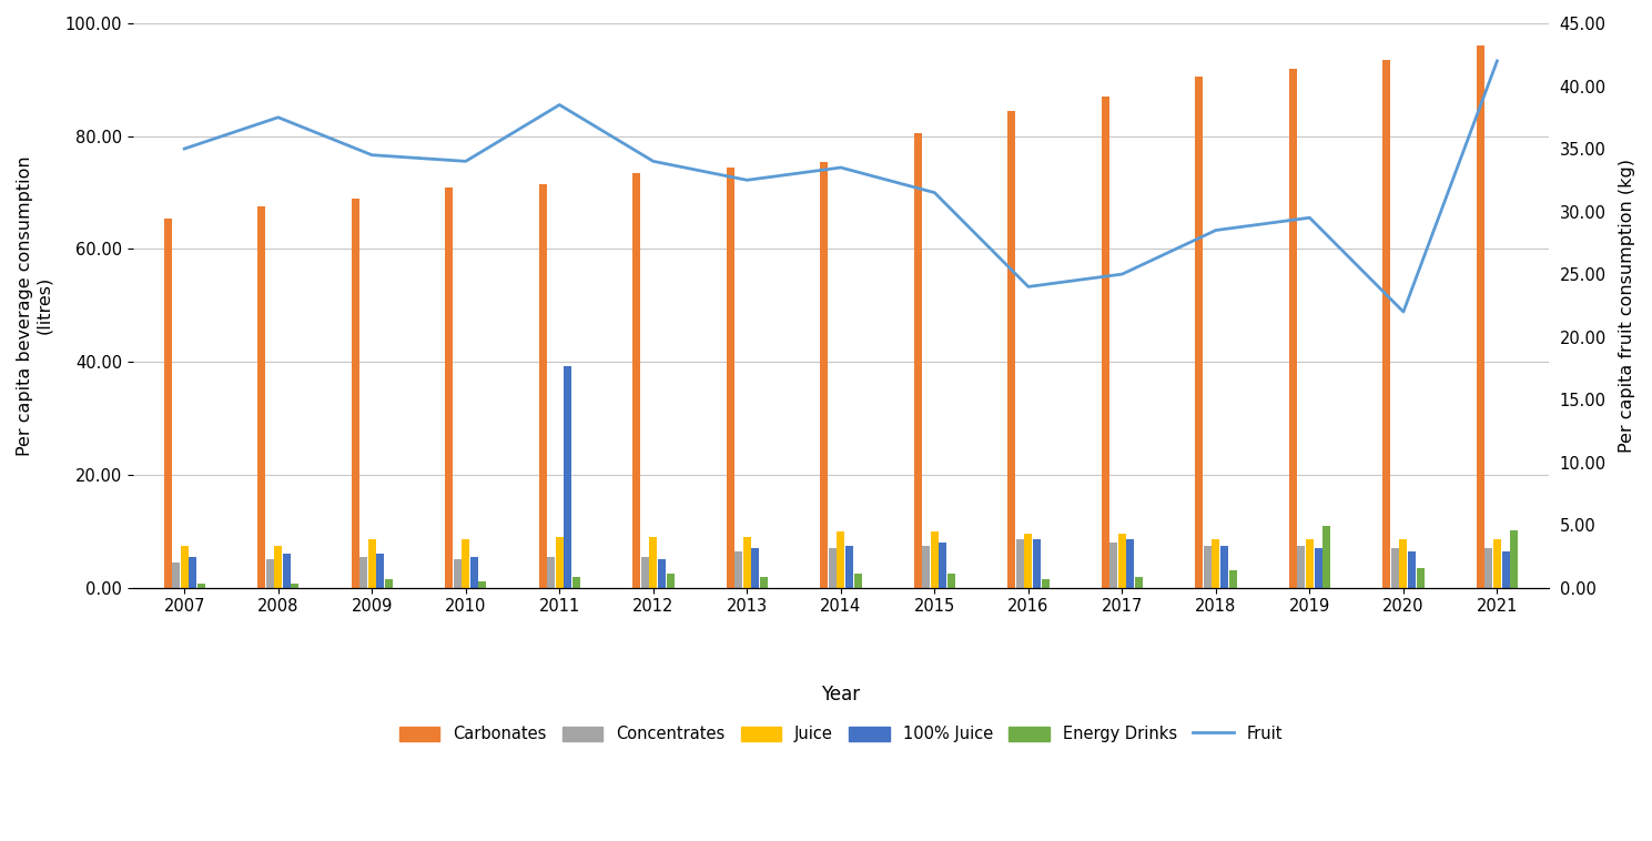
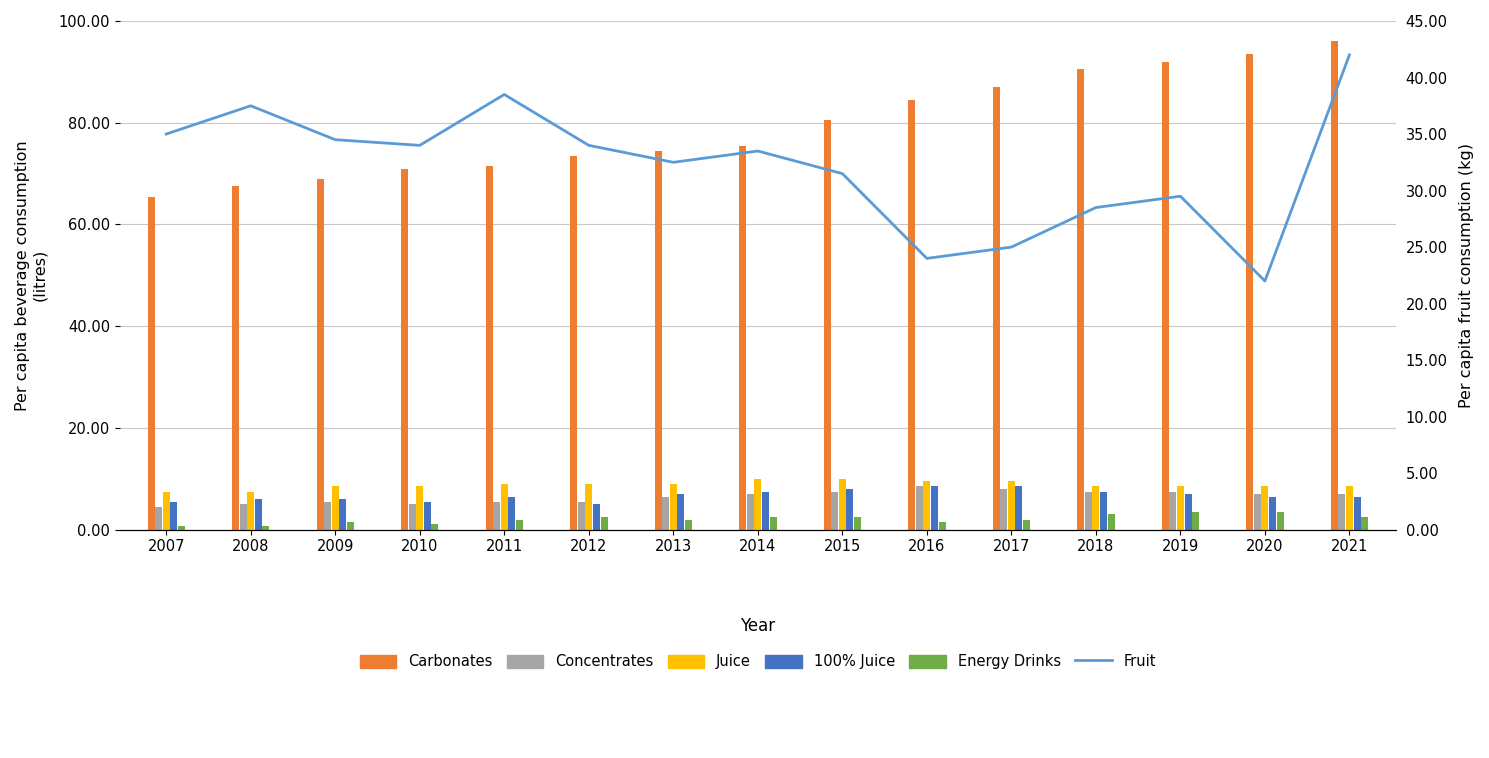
100% Juice/2011: 39.2 -> 6.5
Energy Drinks/2019: 11.0 -> 3.5
Energy Drinks/2021: 10.2 -> 2.5
